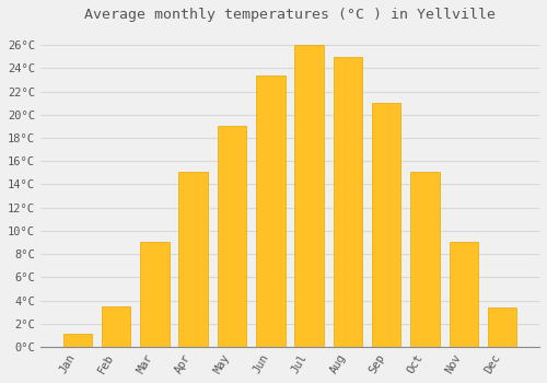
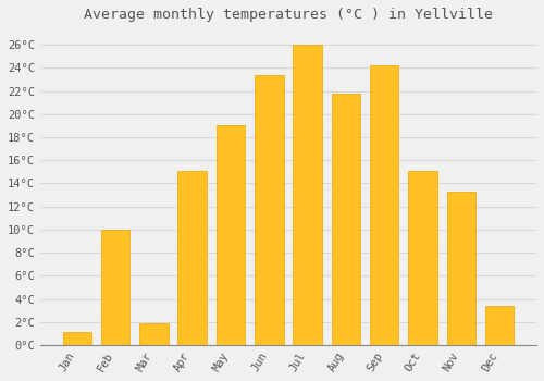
Feb: 3.5°C -> 10.0°C
Mar: 9.0°C -> 1.9°C
Aug: 25.0°C -> 21.8°C
Sep: 21.0°C -> 24.2°C
Nov: 9.0°C -> 13.3°C
